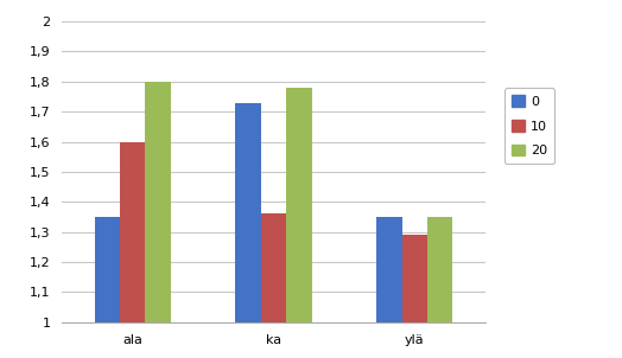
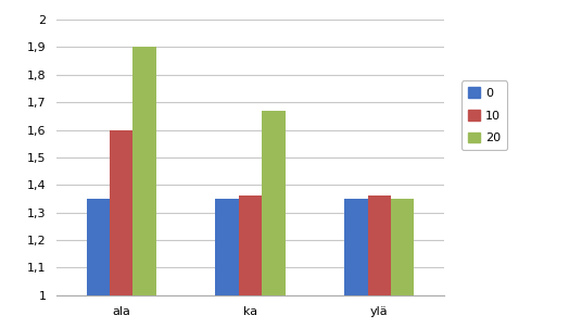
20/ala: 1,80 -> 1,90
0/ka: 1,73 -> 1,35
20/ka: 1,78 -> 1,67
10/ylä: 1,29 -> 1,36
